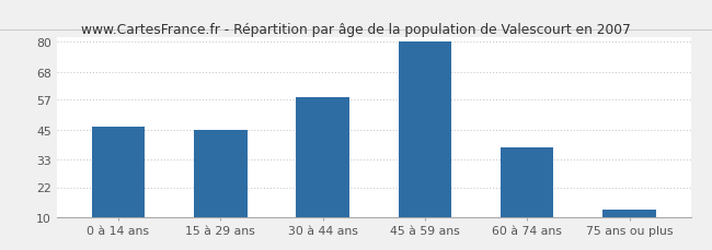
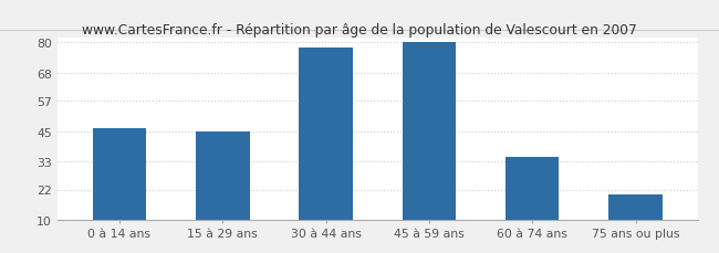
30 à 44 ans: 58 -> 78
60 à 74 ans: 38 -> 35
75 ans ou plus: 13 -> 20
